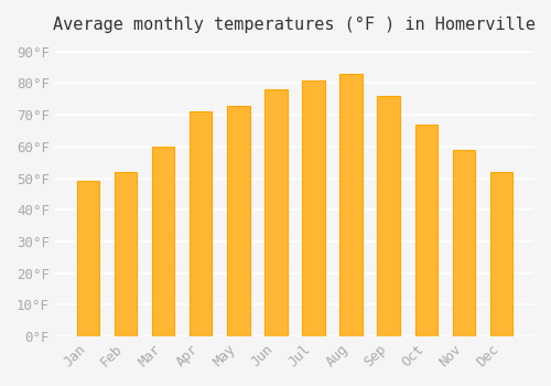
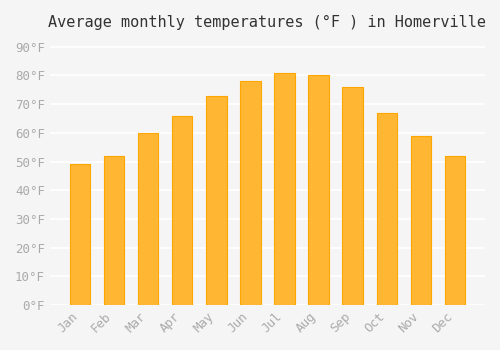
Apr: 71°F -> 66°F
Aug: 83°F -> 80°F
